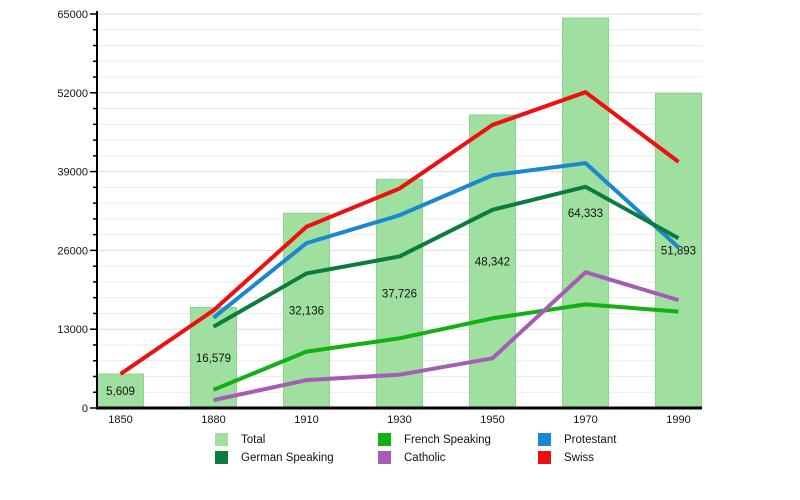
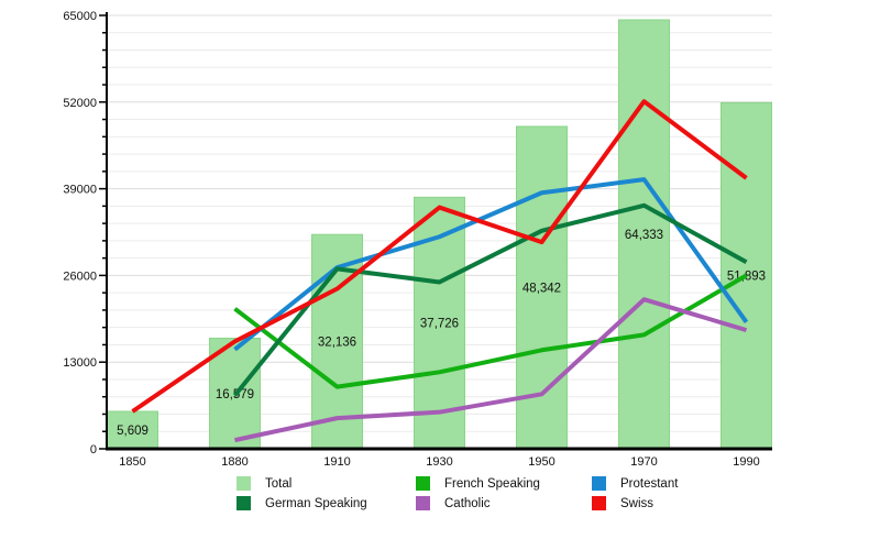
French Speaking/1880: 3000 -> 21000
German Speaking/1880: 13000 -> 8000
German Speaking/1910: 22000 -> 27000
Swiss/1910: 30000 -> 24000
Swiss/1950: 47000 -> 31000
French Speaking/1990: 16000 -> 26000
Protestant/1990: 26000 -> 19000
